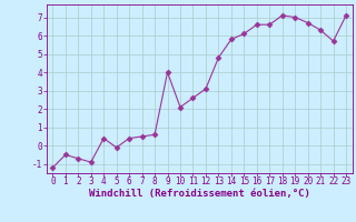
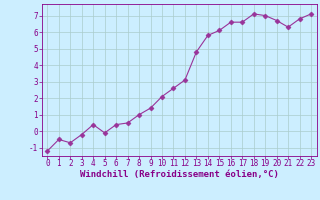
3: -0.9 -> -0.2
8: 0.6 -> 1.0
9: 4.0 -> 1.4
22: 5.7 -> 6.8
